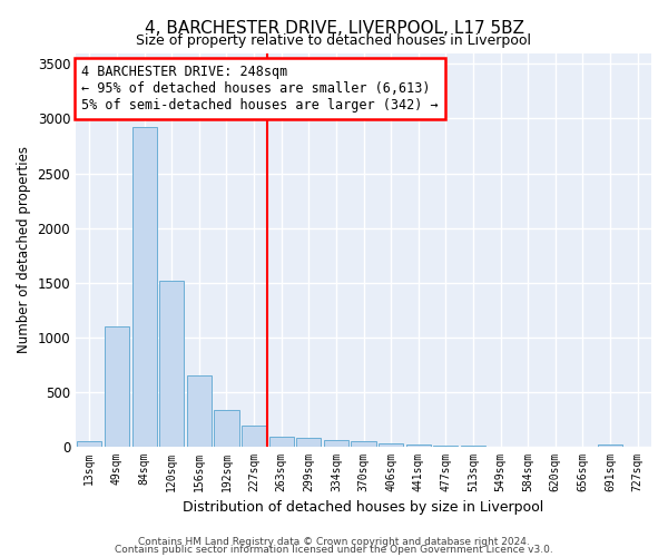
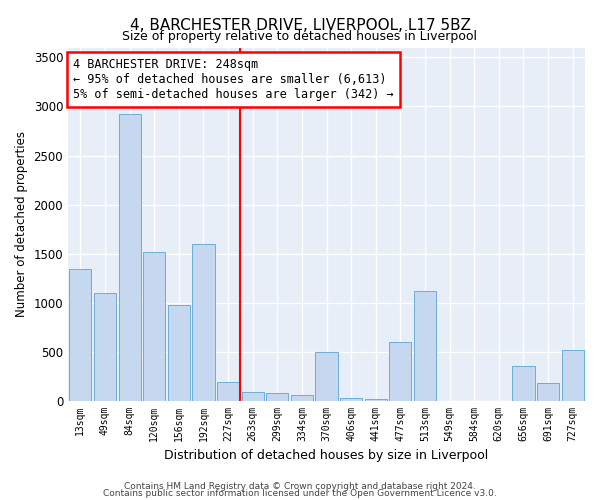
13sqm: 50 -> 1340
156sqm: 650 -> 980
192sqm: 340 -> 1600
370sqm: 50 -> 500
477sqm: 10 -> 600
513sqm: 10 -> 1120
656sqm: 0 -> 360
691sqm: 20 -> 180
727sqm: 0 -> 520
